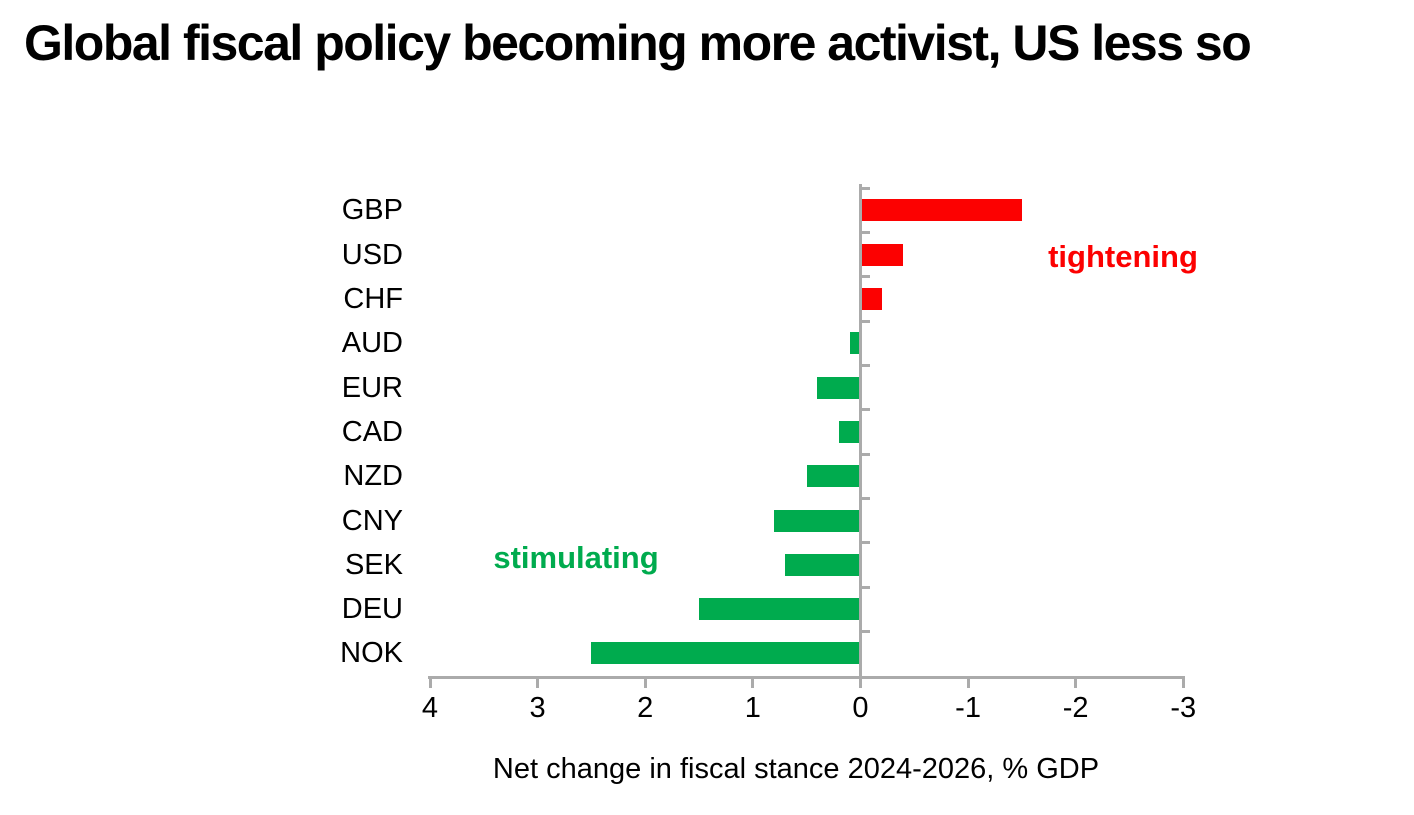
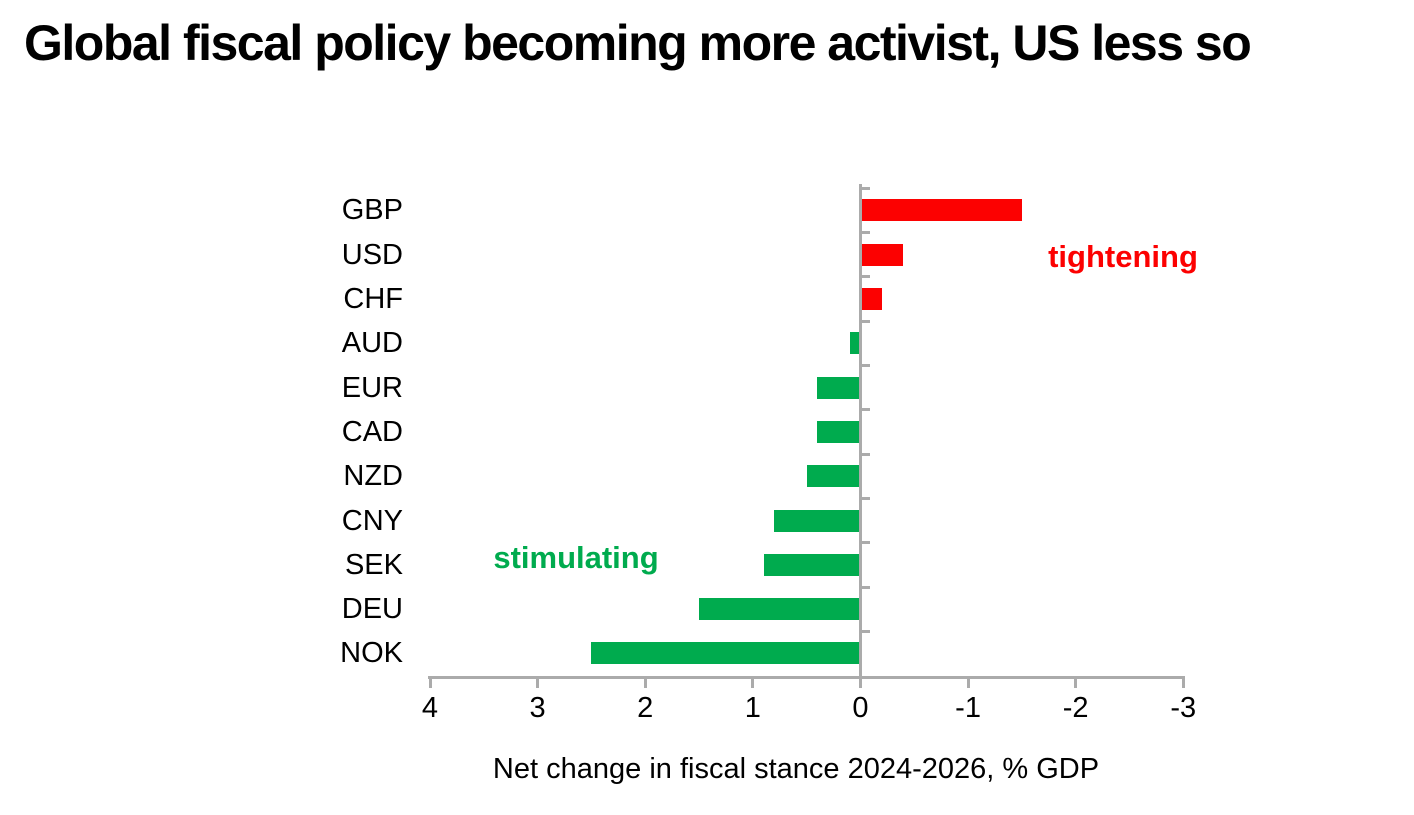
CAD: 0.2 -> 0.4
SEK: 0.7 -> 0.9
